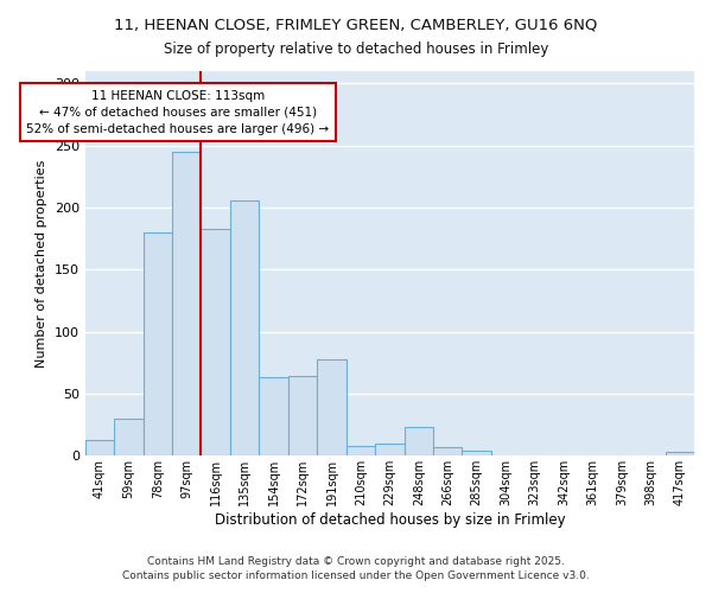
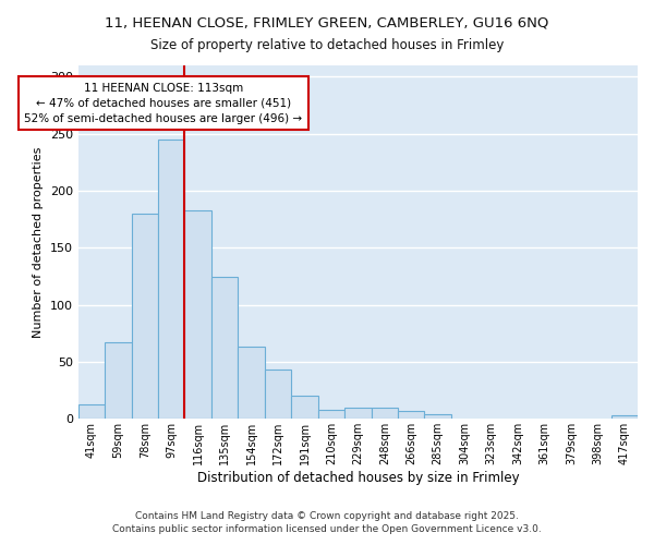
59sqm: 30 -> 67
135sqm: 206 -> 125
172sqm: 64 -> 43
191sqm: 78 -> 20
248sqm: 23 -> 10
